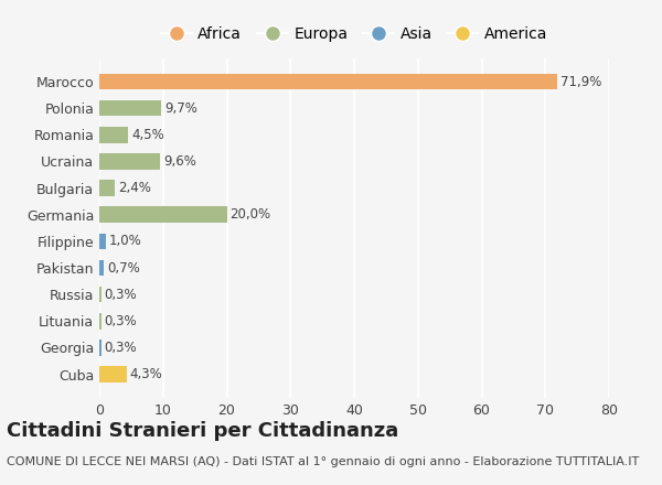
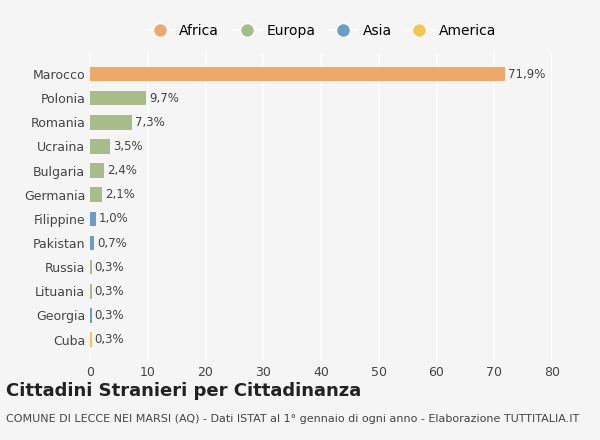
Romania: 4,5% -> 7,3%
Ucraina: 9,6% -> 3,5%
Germania: 20,0% -> 2,1%
Cuba: 4,3% -> 0,3%
